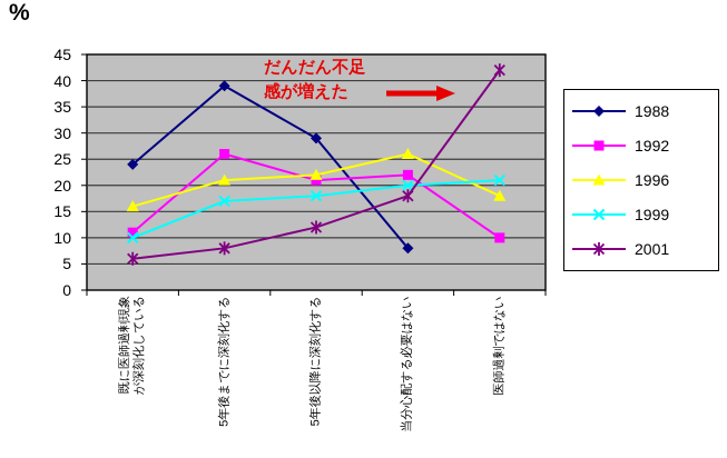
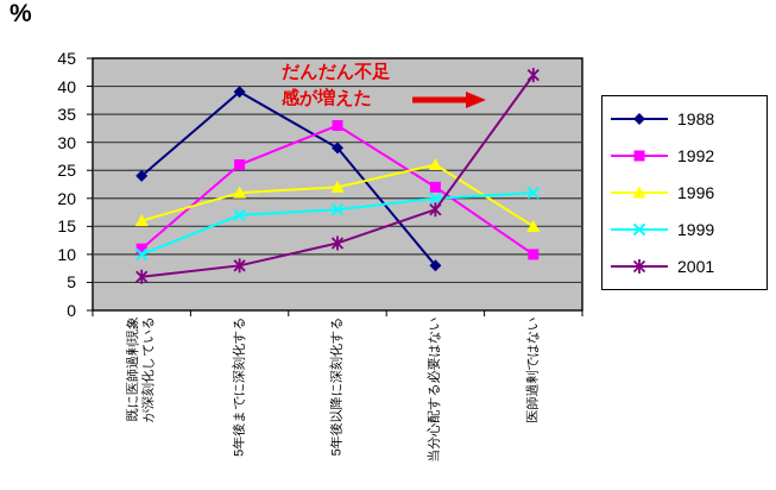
1992/5年後以降に深刻化する: 21 -> 33
1996/医師過剰ではない: 18 -> 15
